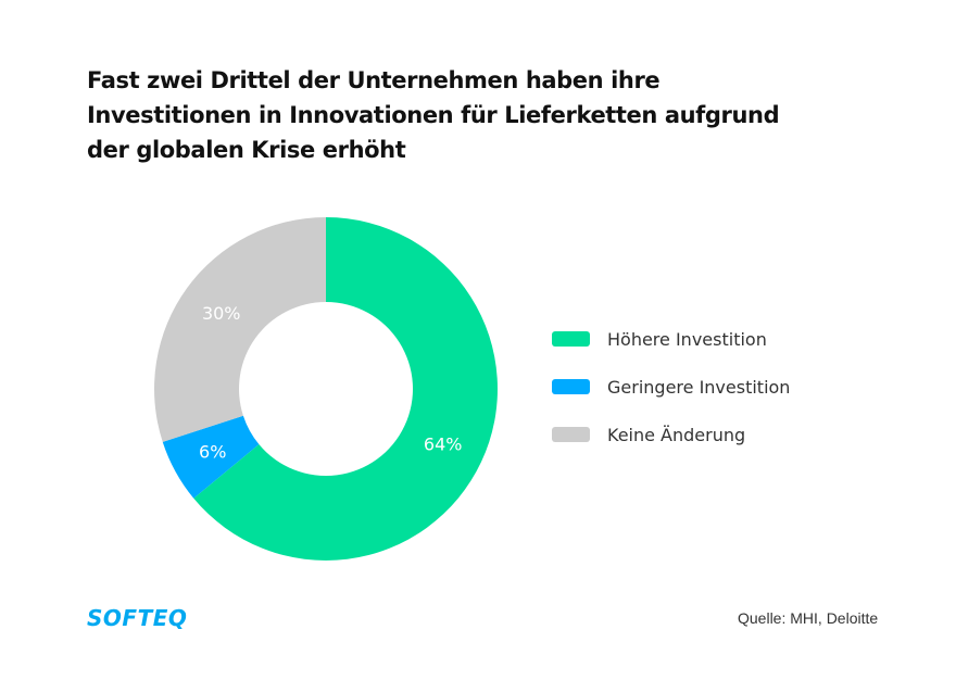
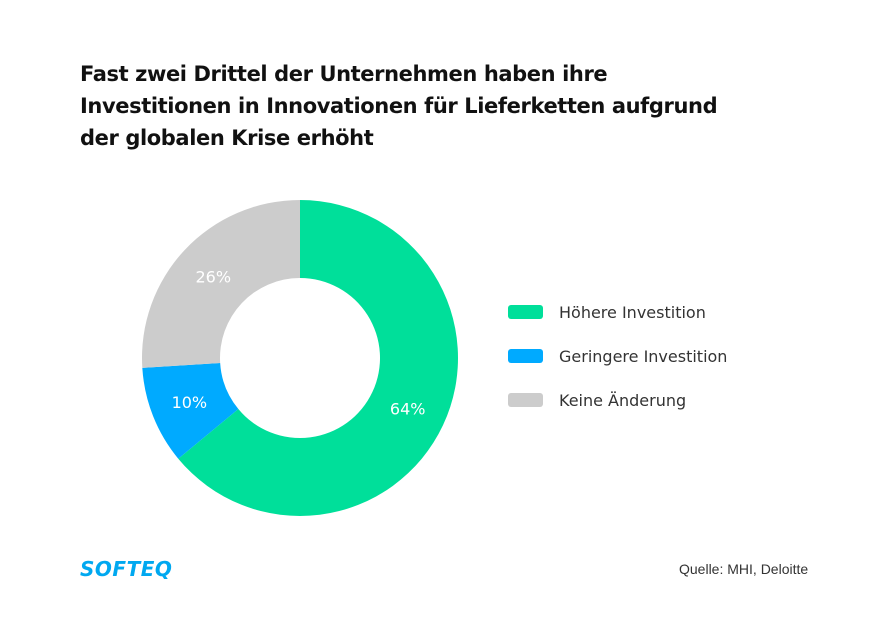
Geringere Investition: 6% -> 10%
Keine Änderung: 30% -> 26%
